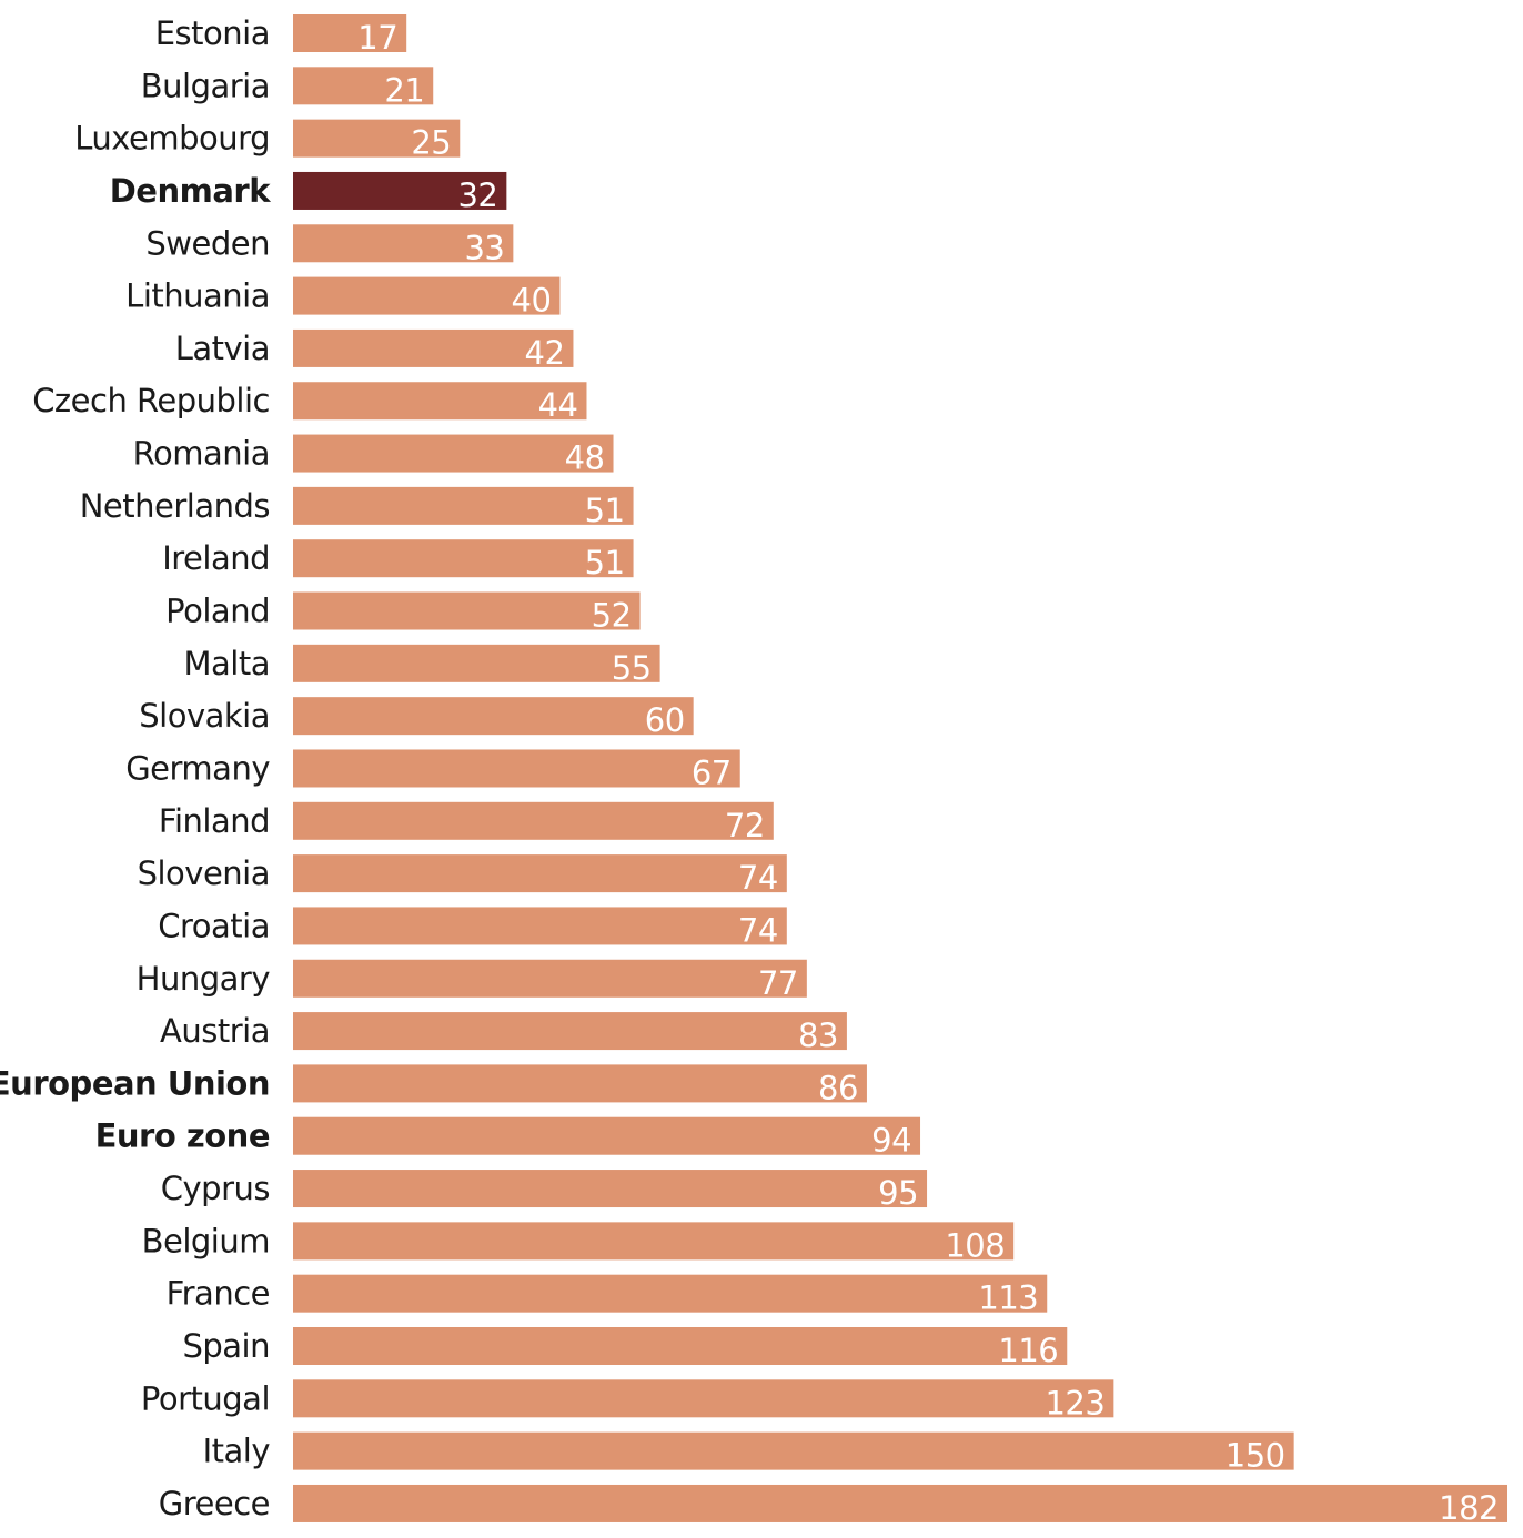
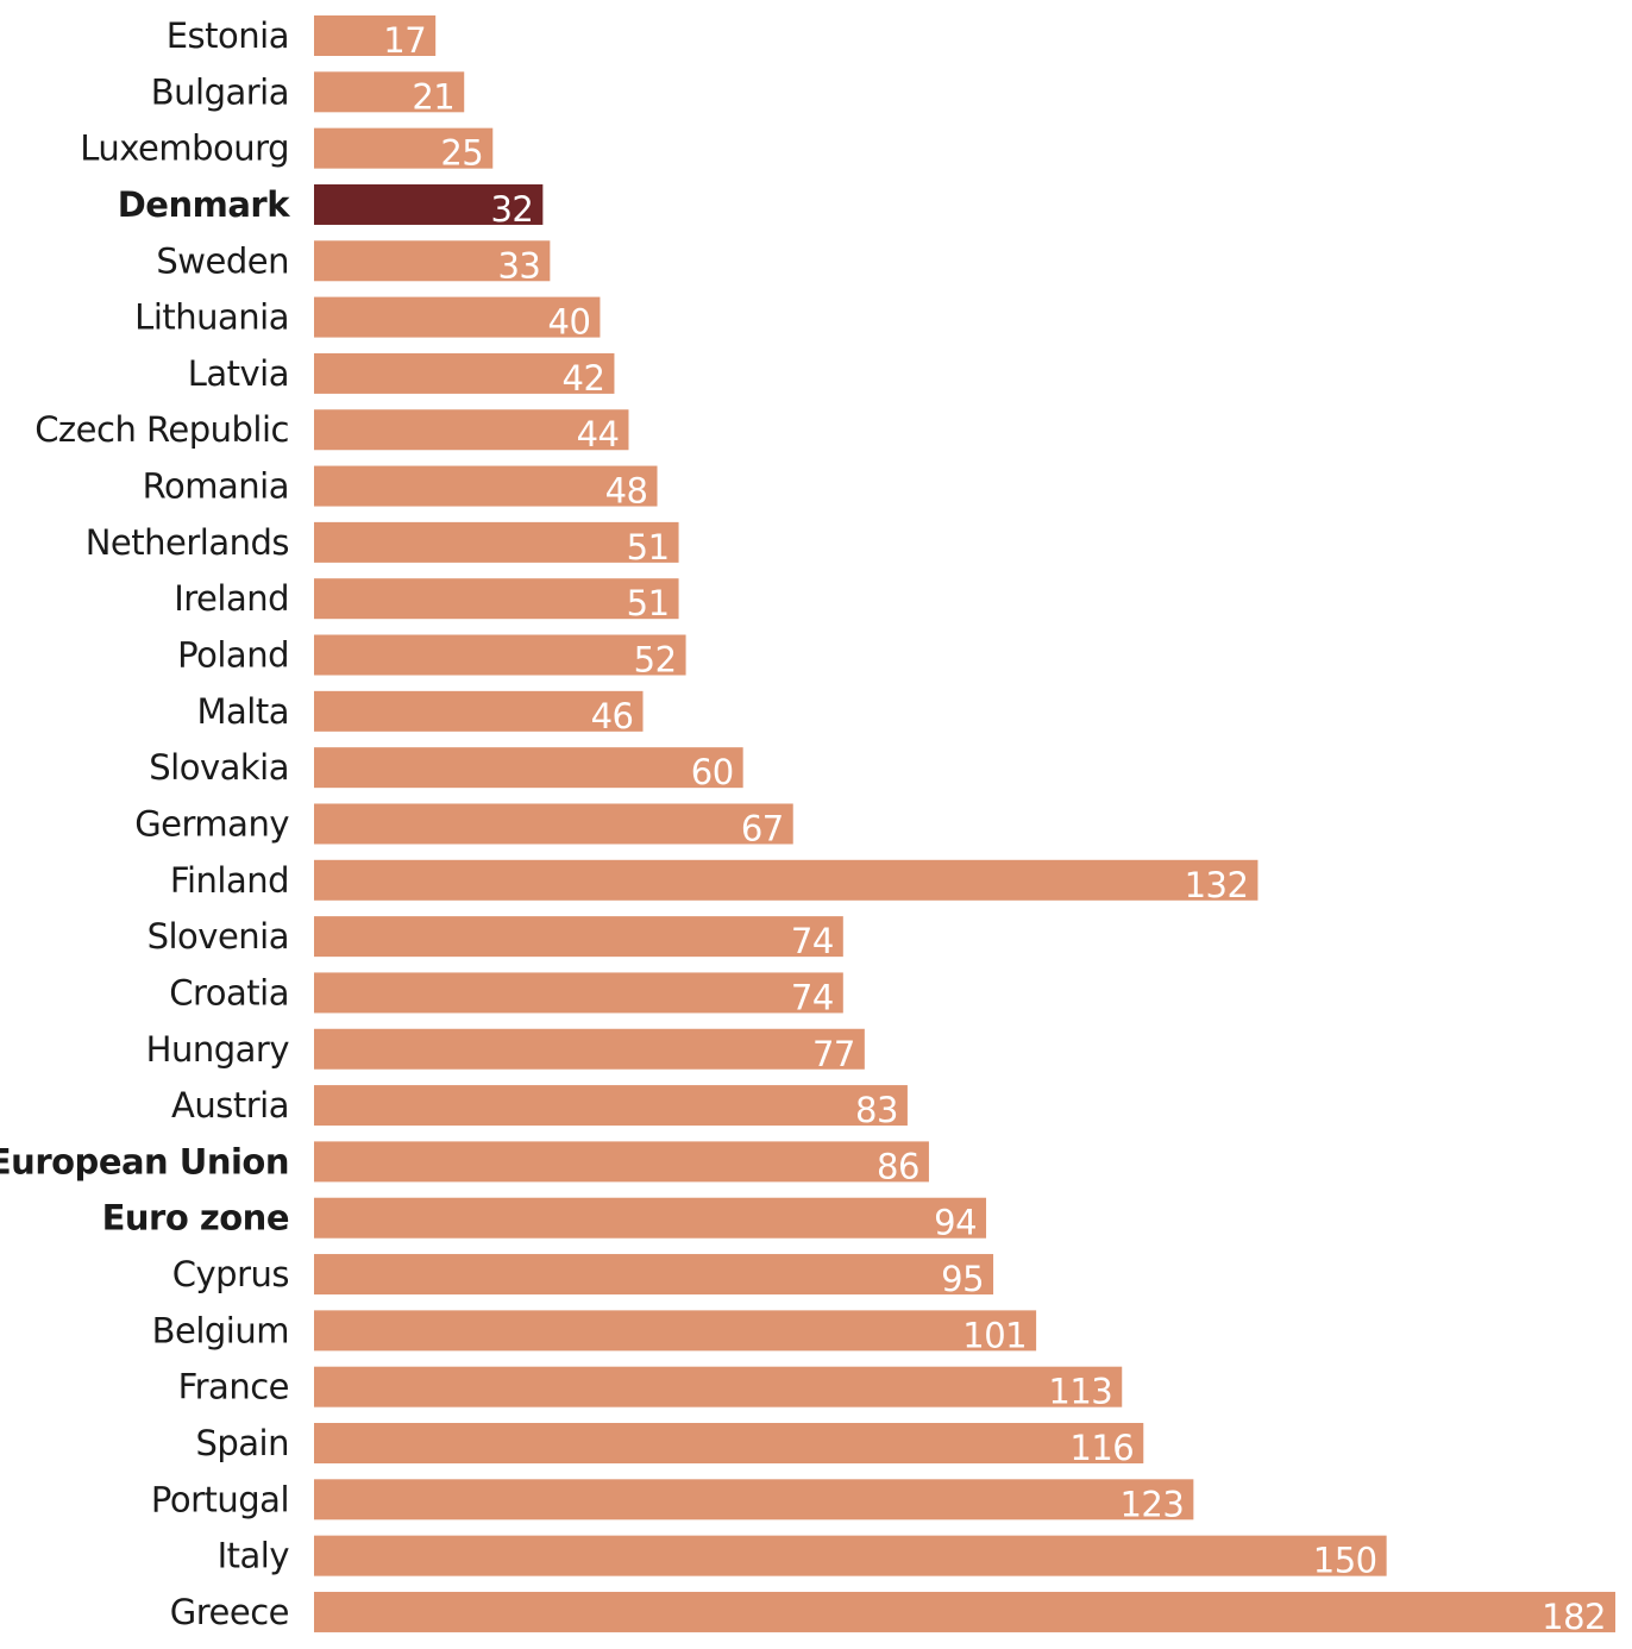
Malta: 55 -> 46
Finland: 72 -> 132
Belgium: 108 -> 101
